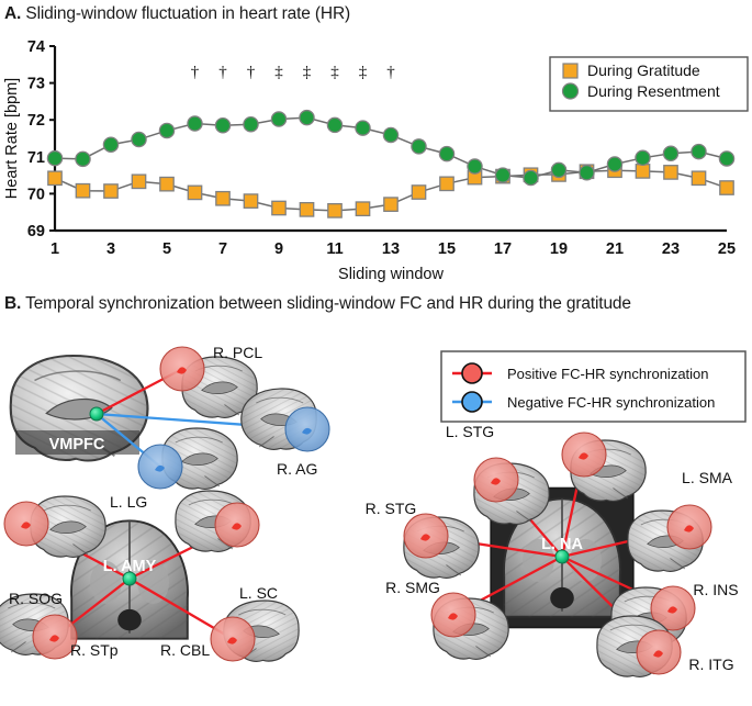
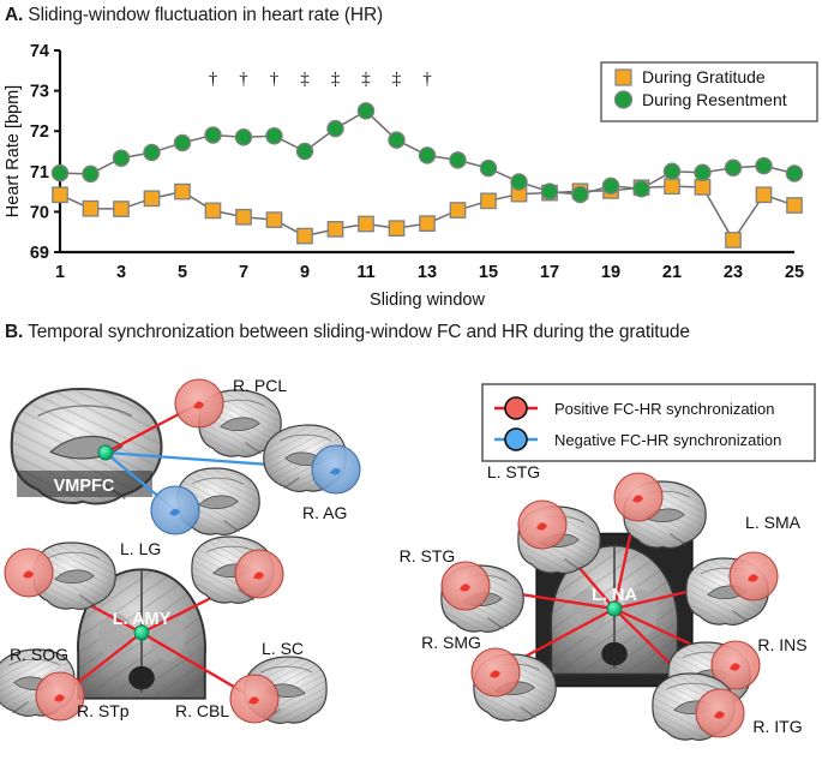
During Gratitude/5: 70.3 -> 70.5
During Gratitude/9: 69.6 -> 69.4
During Resentment/9: 72.0 -> 71.5
During Gratitude/11: 69.5 -> 69.7
During Resentment/11: 71.9 -> 72.5
During Resentment/13: 71.6 -> 71.4
During Resentment/21: 70.8 -> 71.0
During Gratitude/23: 70.6 -> 69.3
